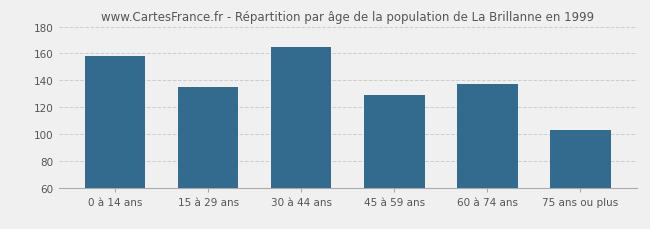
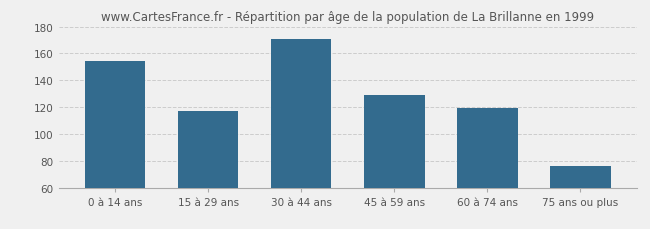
0 à 14 ans: 158 -> 154
15 à 29 ans: 135 -> 117
30 à 44 ans: 165 -> 171
60 à 74 ans: 137 -> 119
75 ans ou plus: 103 -> 76
